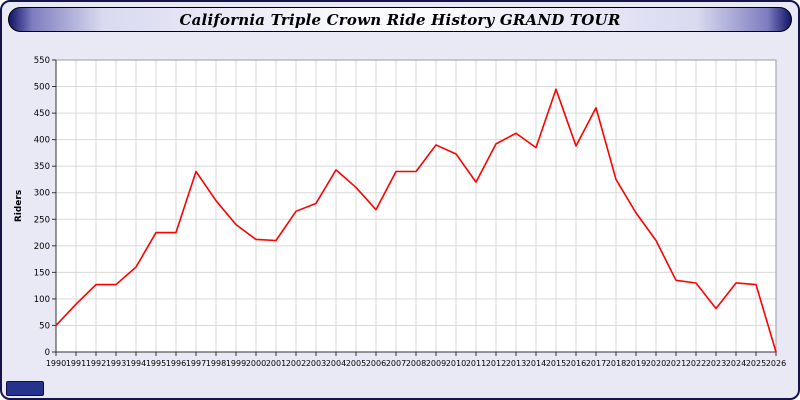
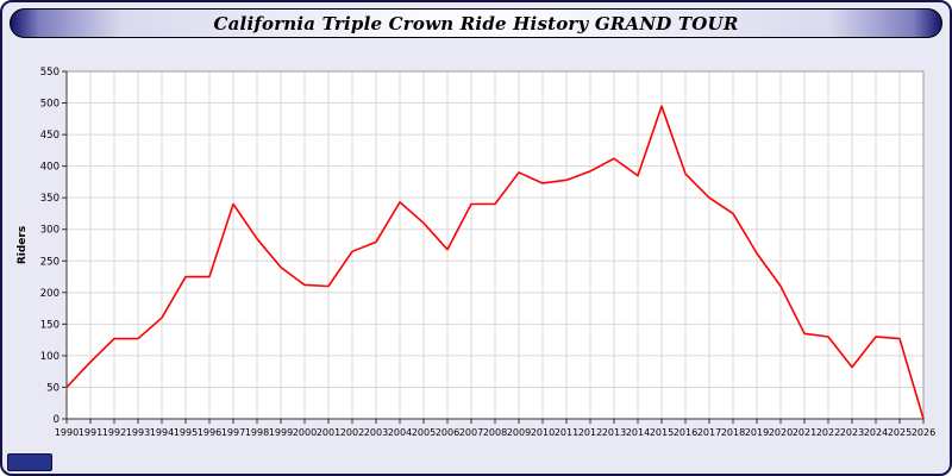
2011: 320 -> 380
2017: 460 -> 350
